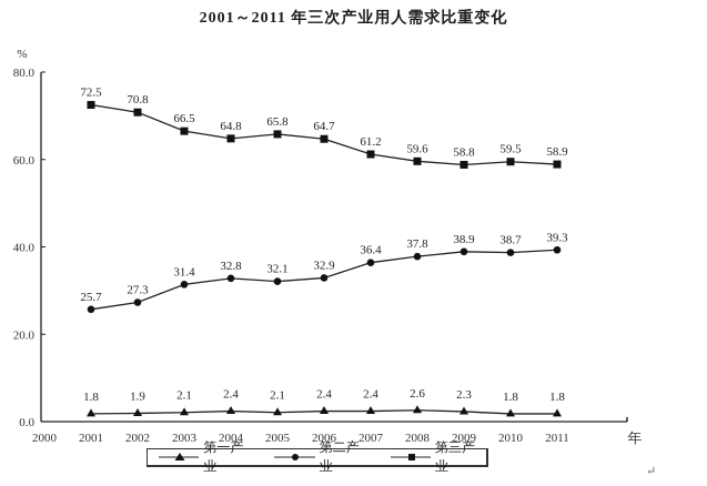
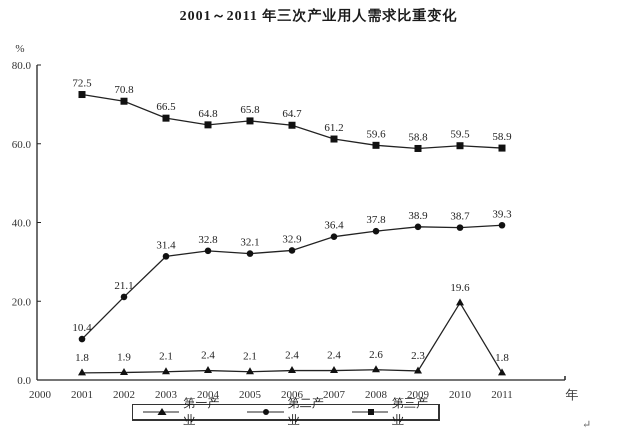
第二产业/2001: 25.7 -> 10.4
第二产业/2002: 27.3 -> 21.1
第一产业/2010: 1.8 -> 19.6
